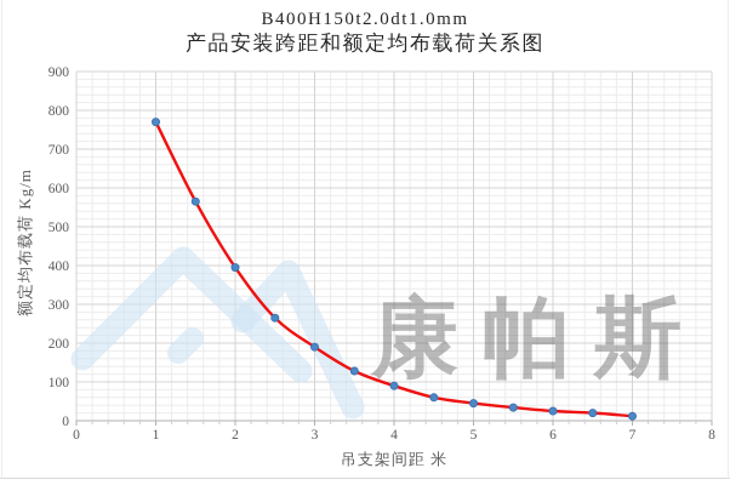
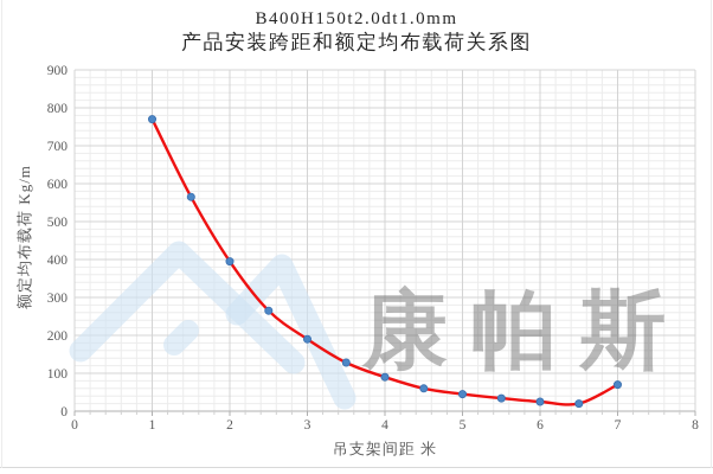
7: 10 -> 70
